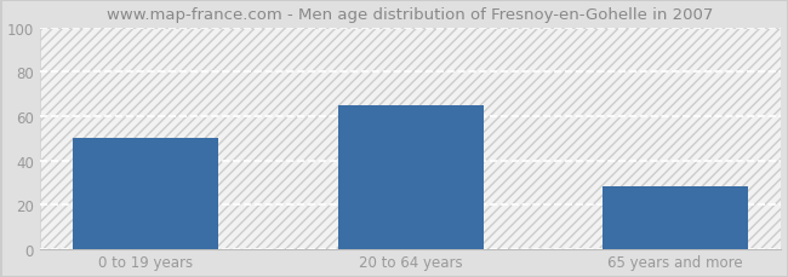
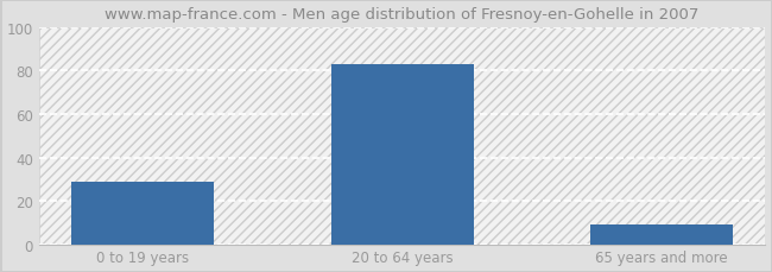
0 to 19 years: 50 -> 29
20 to 64 years: 65 -> 83
65 years and more: 28 -> 9
